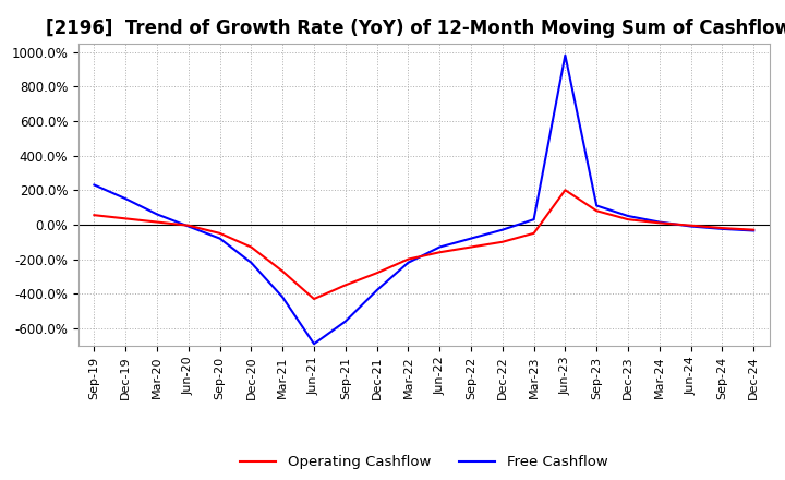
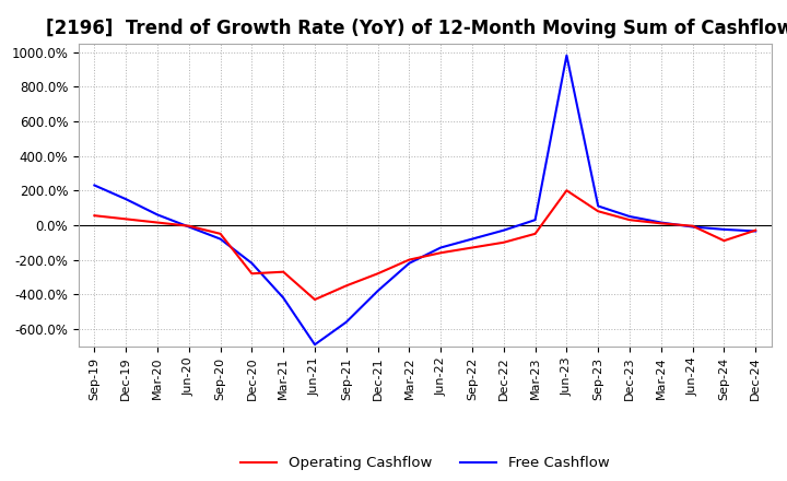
Operating Cashflow/Dec-20: -130% -> -280%
Operating Cashflow/Sep-24: -20% -> -90%
